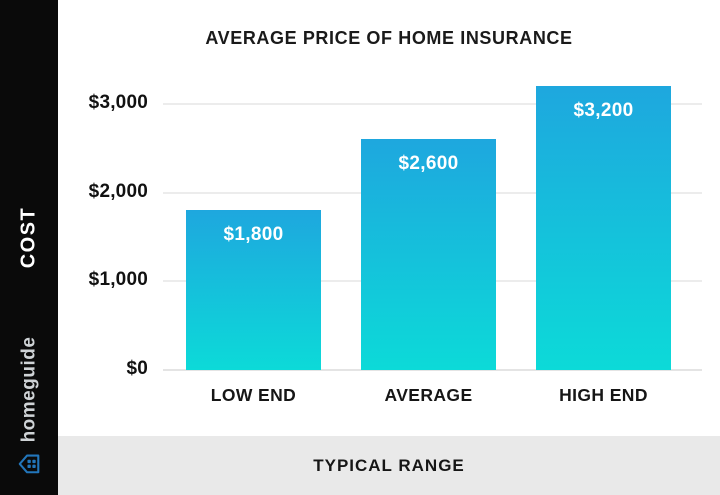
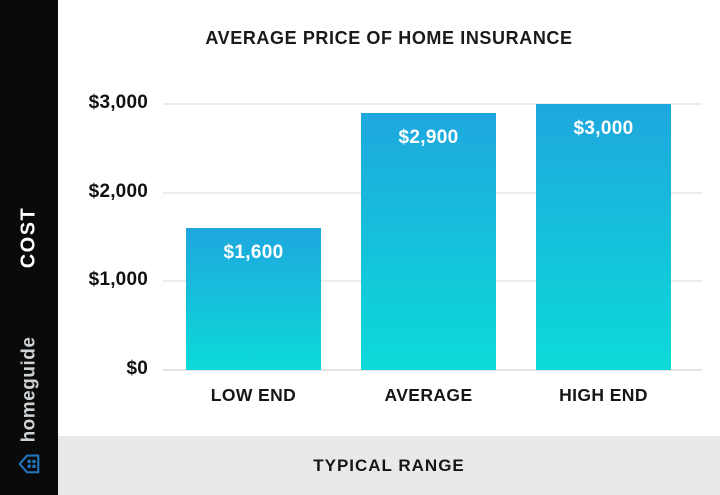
LOW END: $1,800 -> $1,600
AVERAGE: $2,600 -> $2,900
HIGH END: $3,200 -> $3,000
